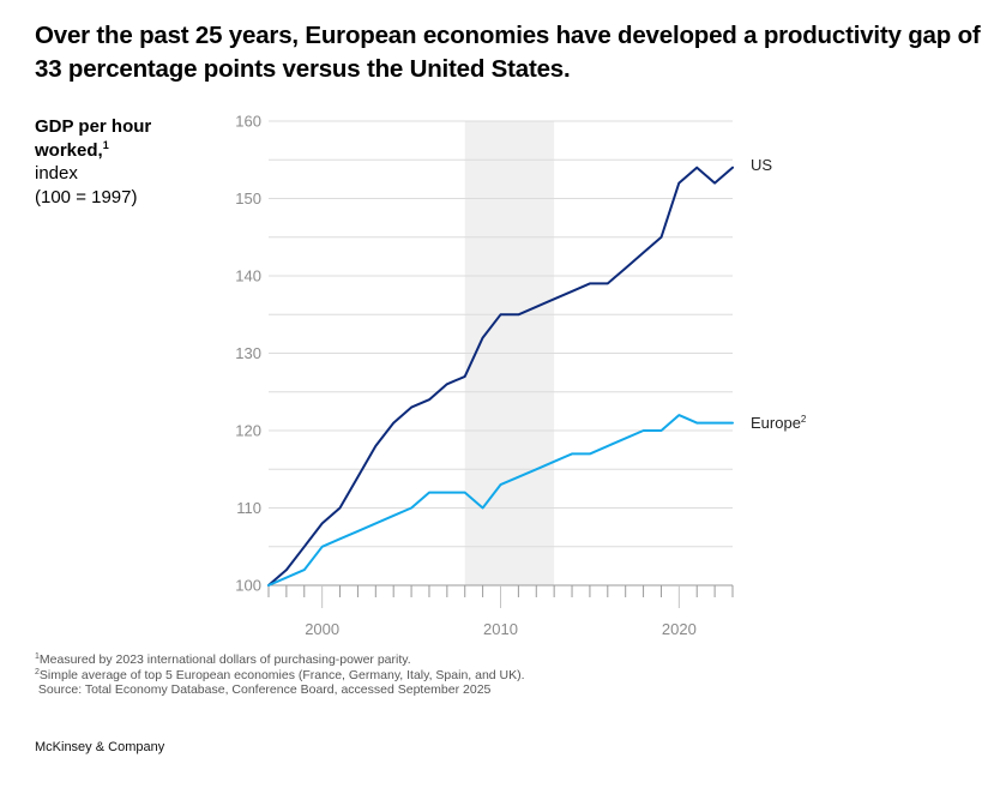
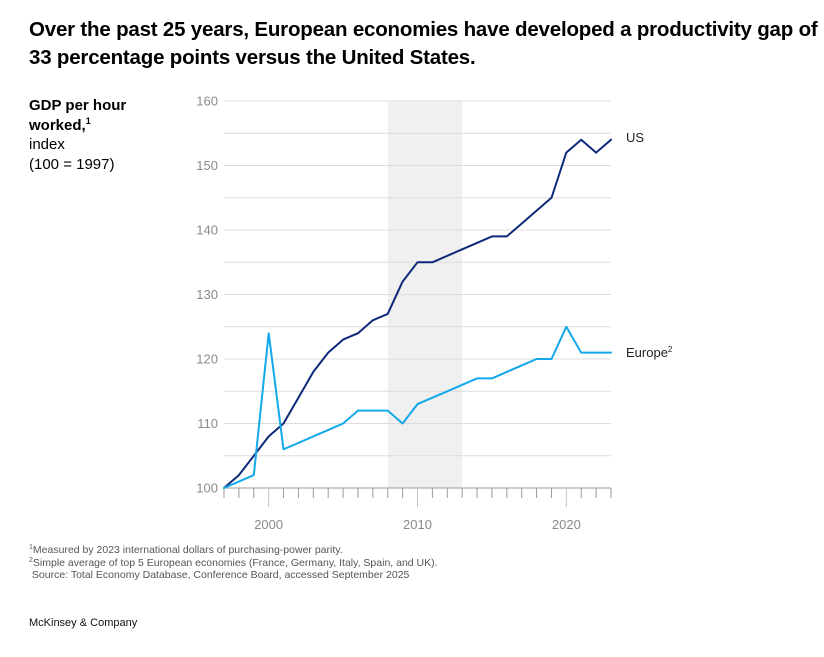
Europe/2000: 105 -> 124
Europe/2020: 122 -> 125
